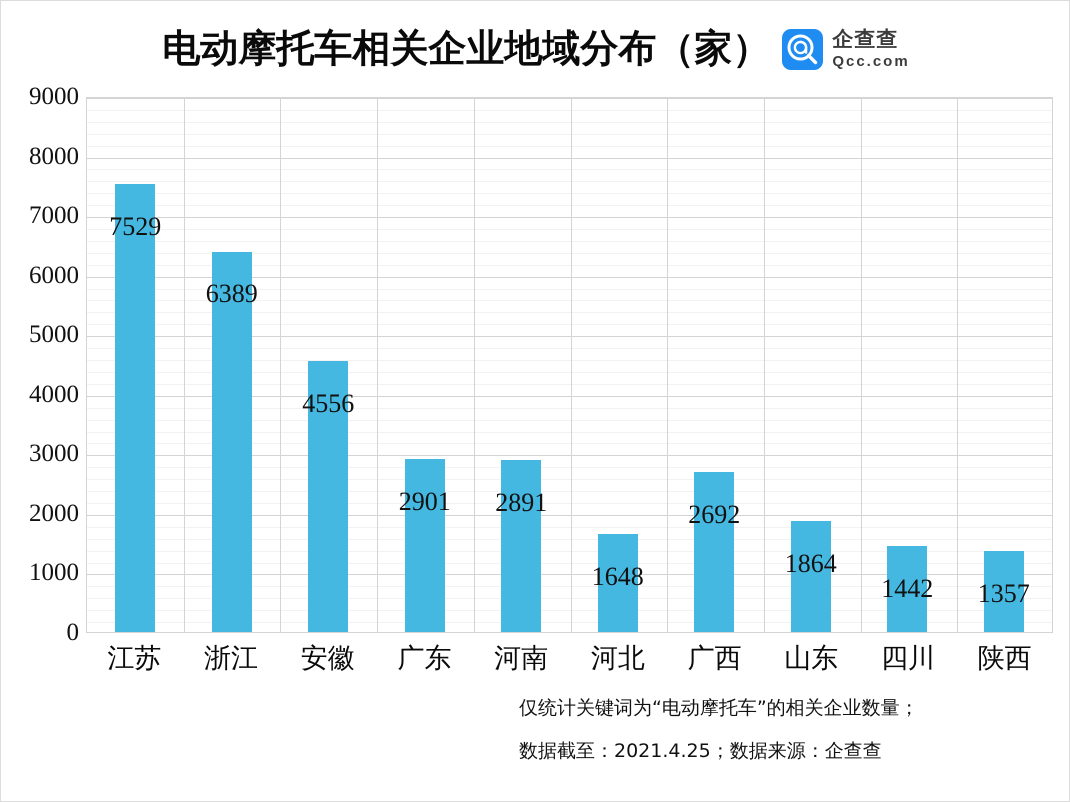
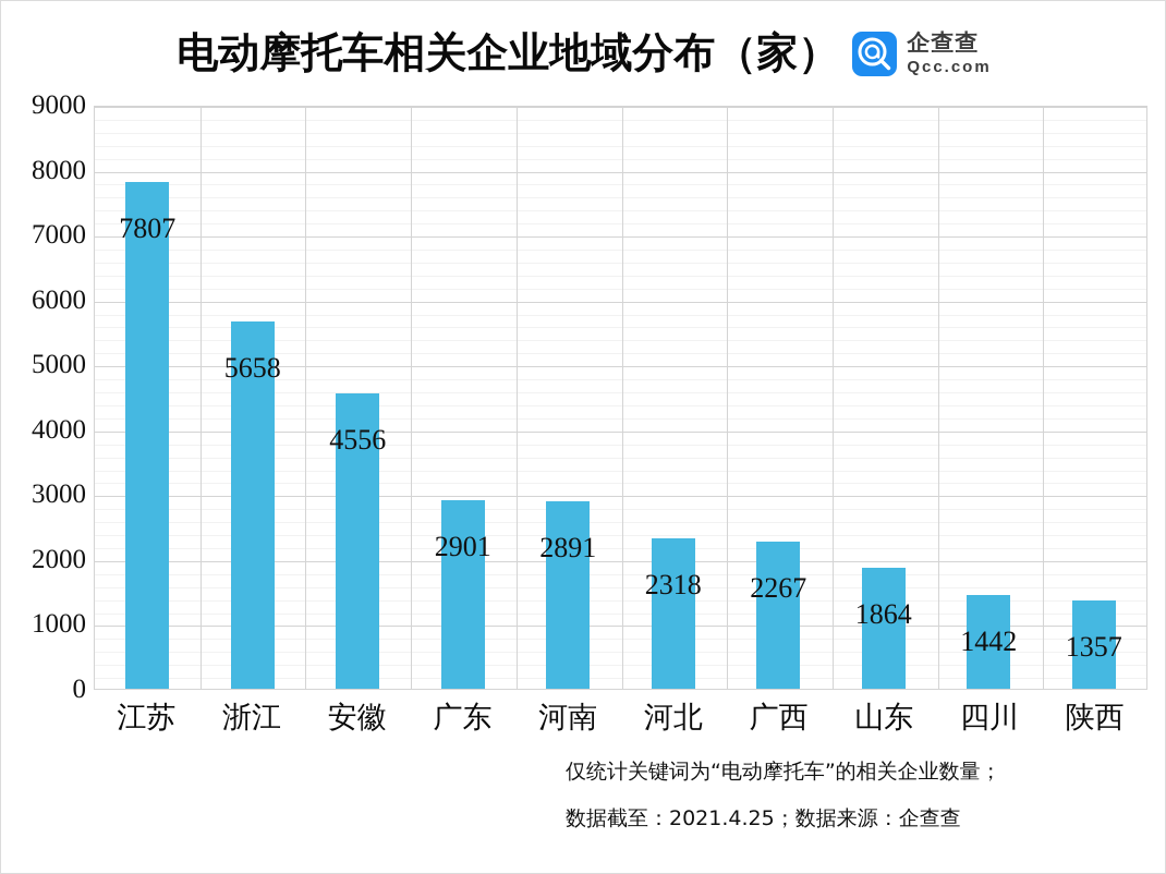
江苏: 7529 -> 7807
浙江: 6389 -> 5658
河北: 1648 -> 2318
广西: 2692 -> 2267
